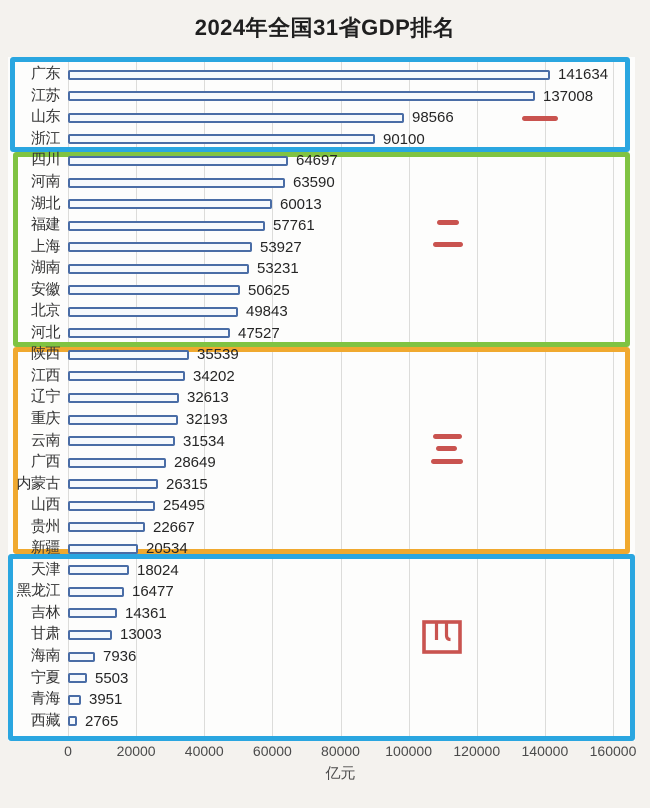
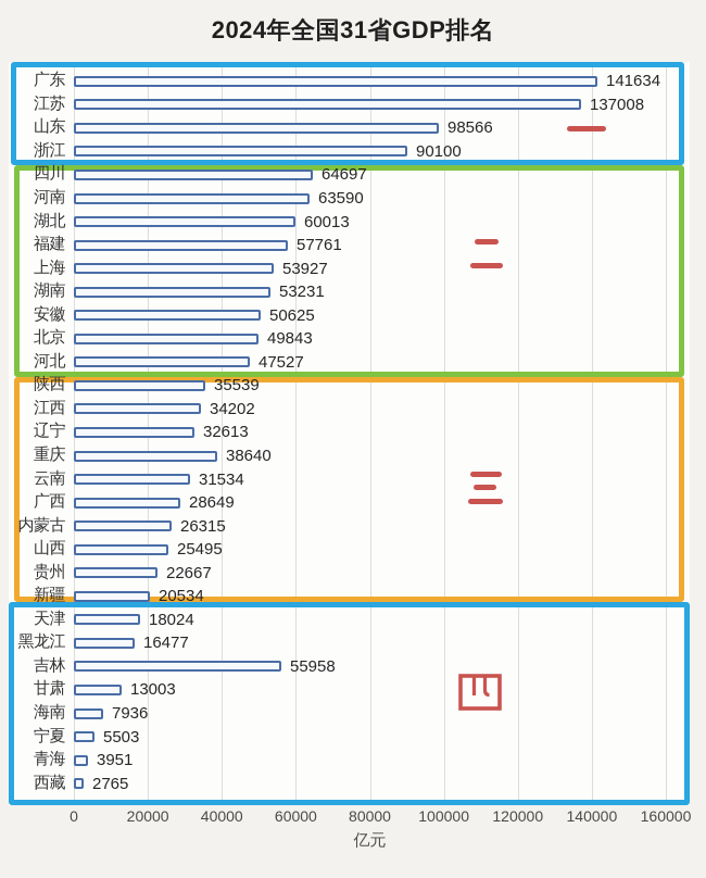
重庆: 32193 -> 38640
吉林: 14361 -> 55958
